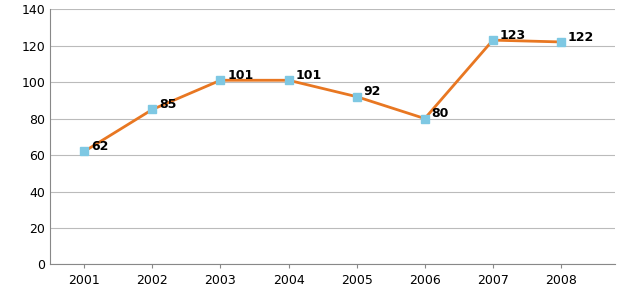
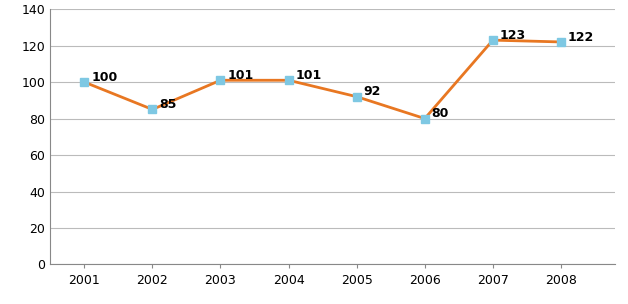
2001: 62 -> 100
